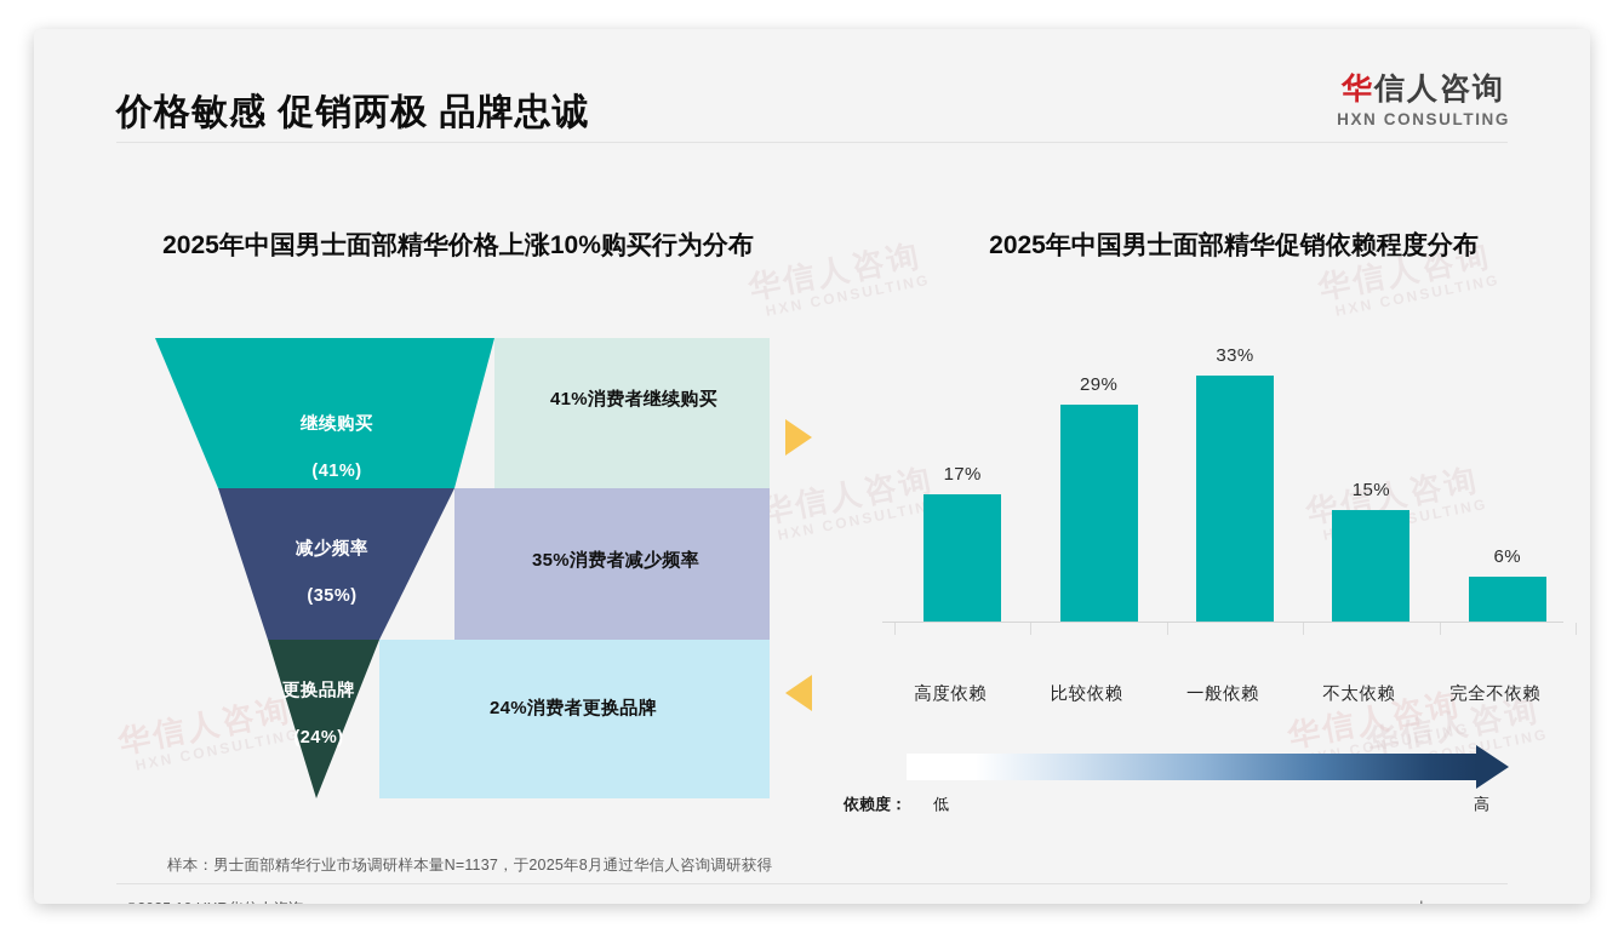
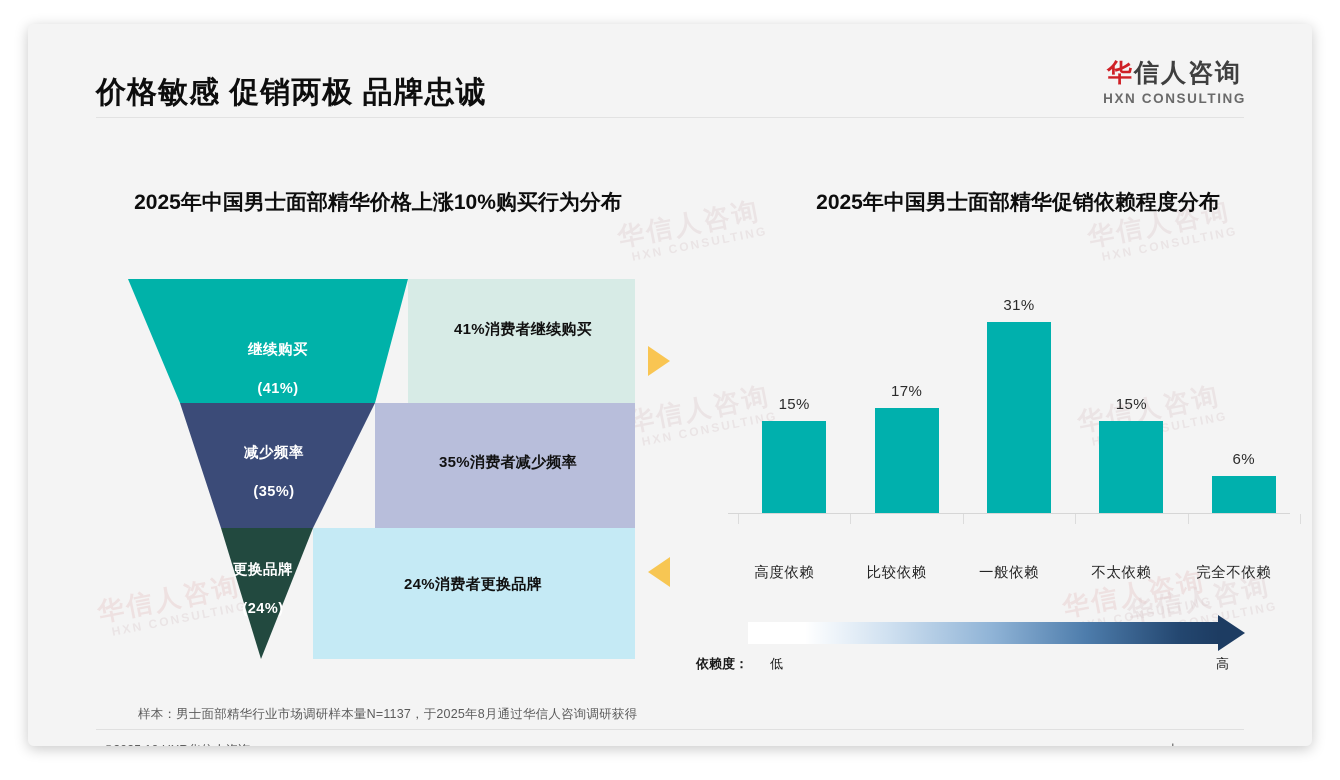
2025年中国男士面部精华促销依赖程度分布/高度依赖: 17% -> 15%
2025年中国男士面部精华促销依赖程度分布/比较依赖: 29% -> 17%
2025年中国男士面部精华促销依赖程度分布/一般依赖: 33% -> 31%
